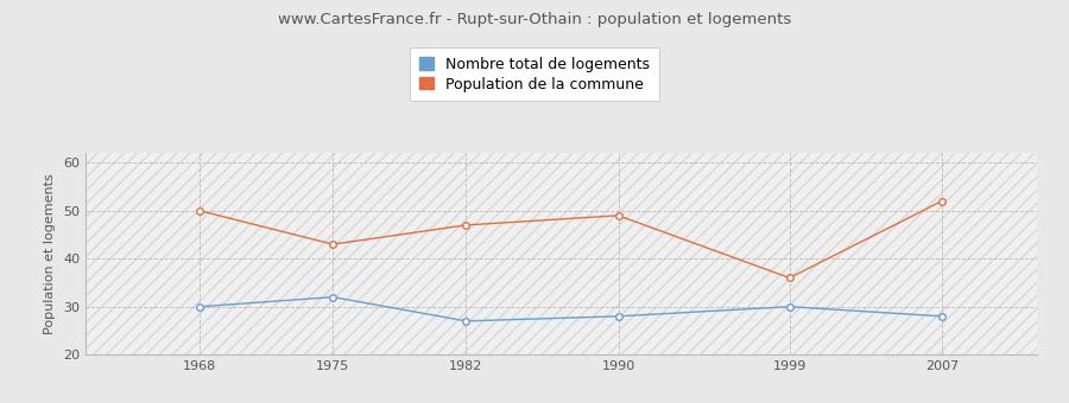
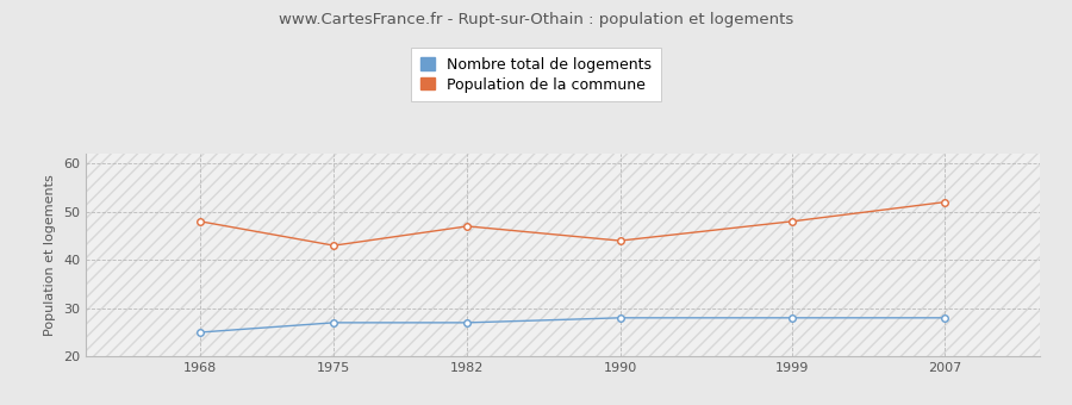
Nombre total de logements/1968: 30 -> 25
Population de la commune/1968: 50 -> 48
Nombre total de logements/1975: 32 -> 27
Population de la commune/1990: 49 -> 44
Nombre total de logements/1999: 30 -> 28
Population de la commune/1999: 36 -> 48
